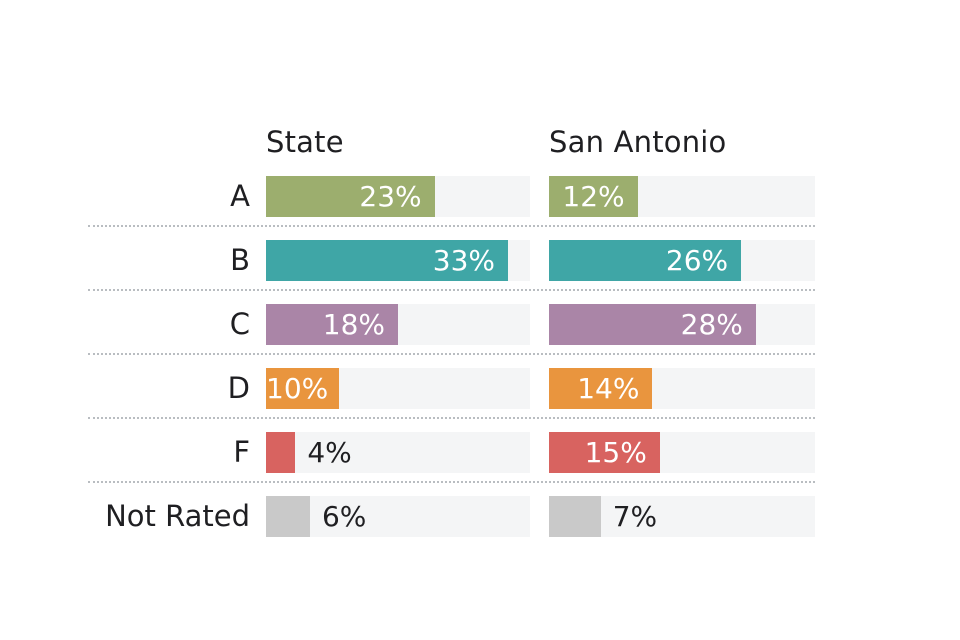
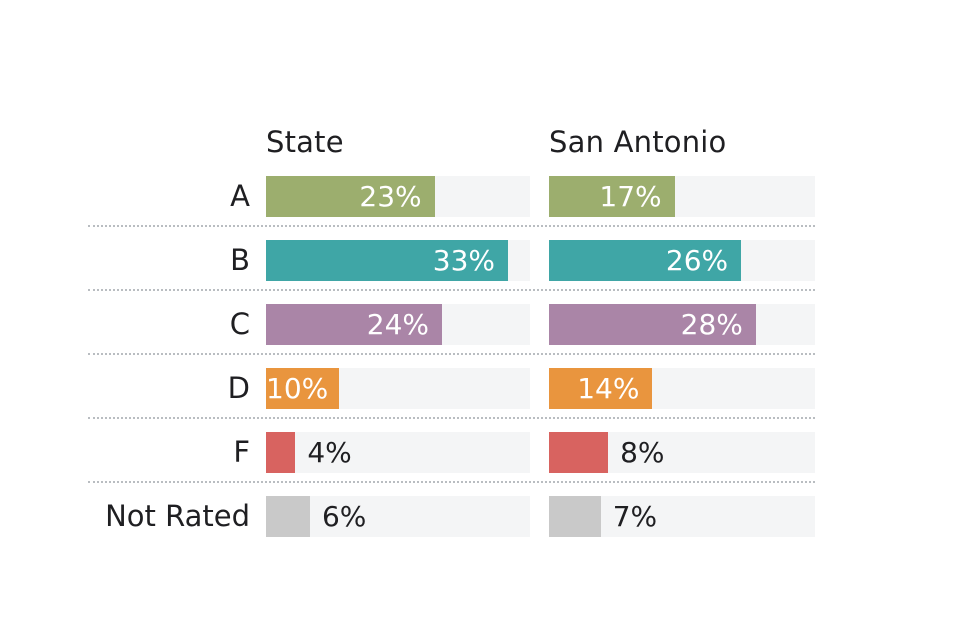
San Antonio/A: 12% -> 17%
State/C: 18% -> 24%
San Antonio/F: 15% -> 8%
